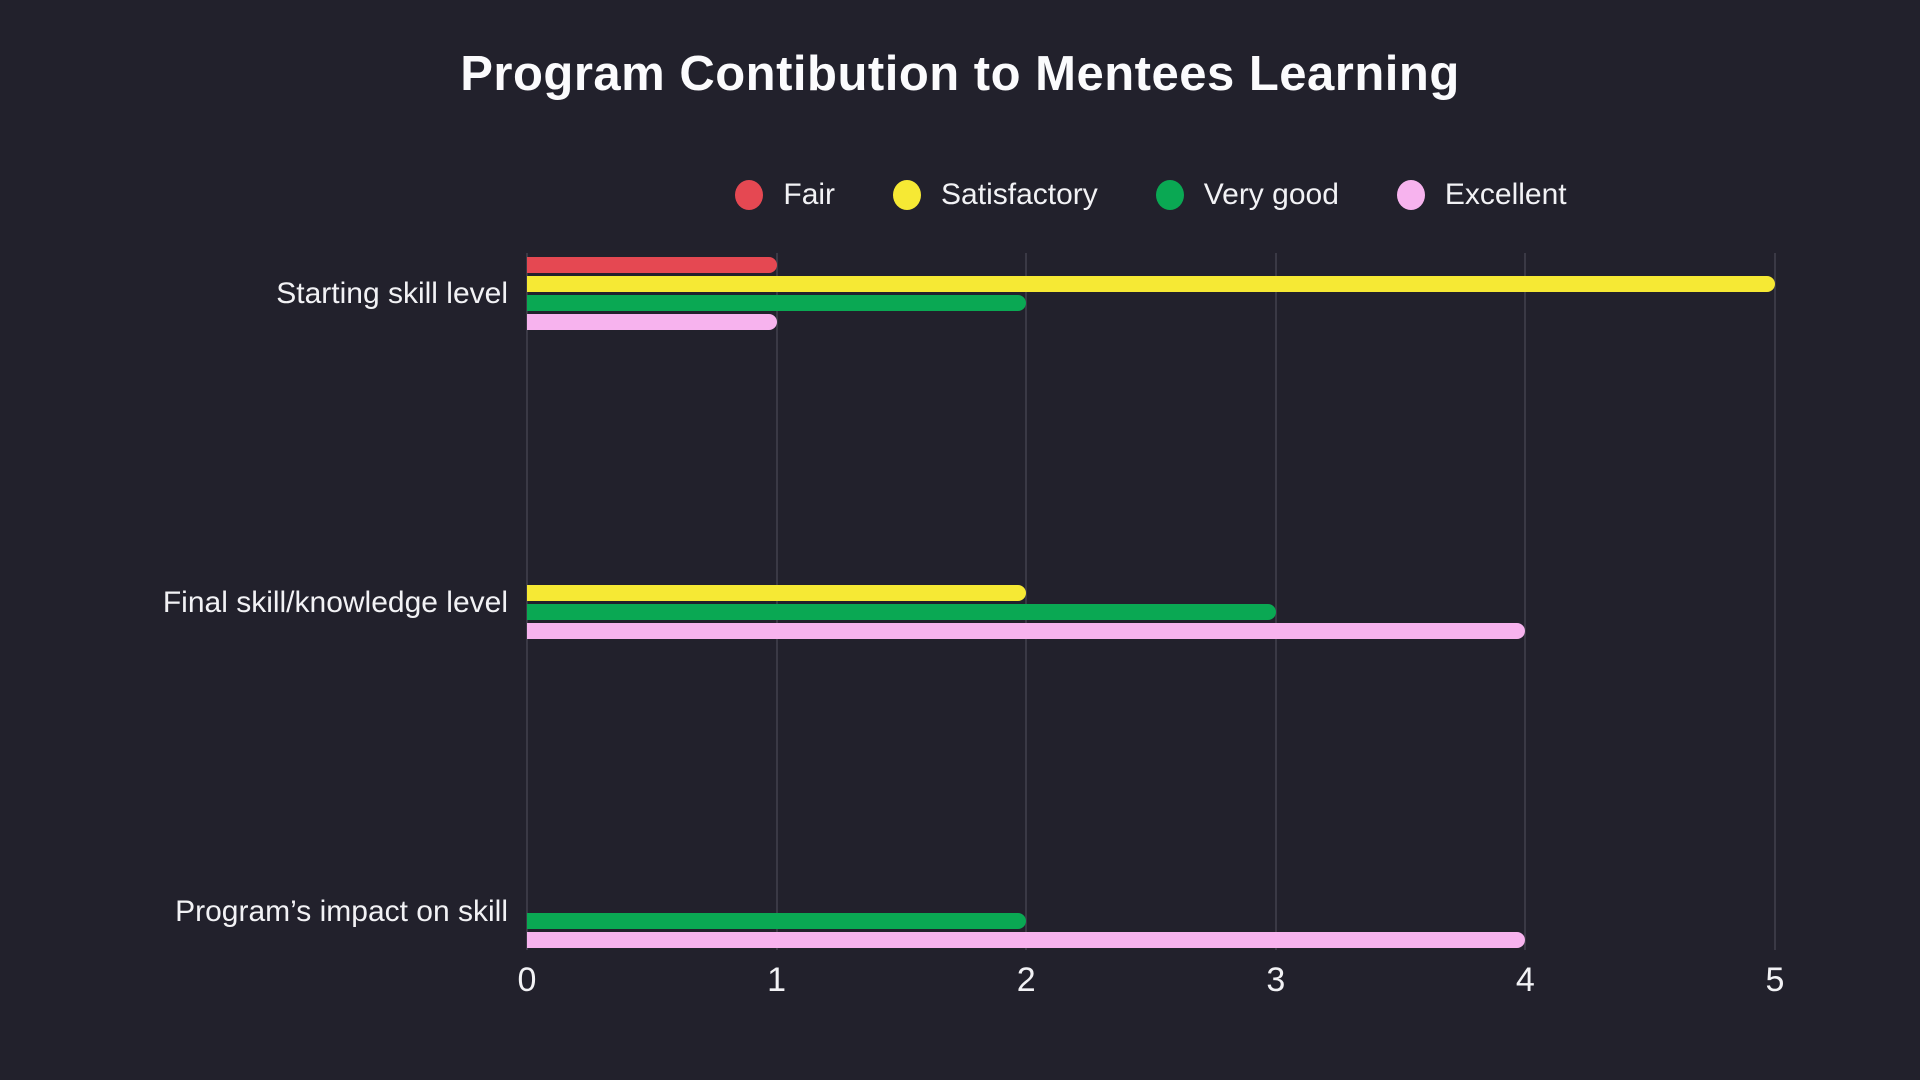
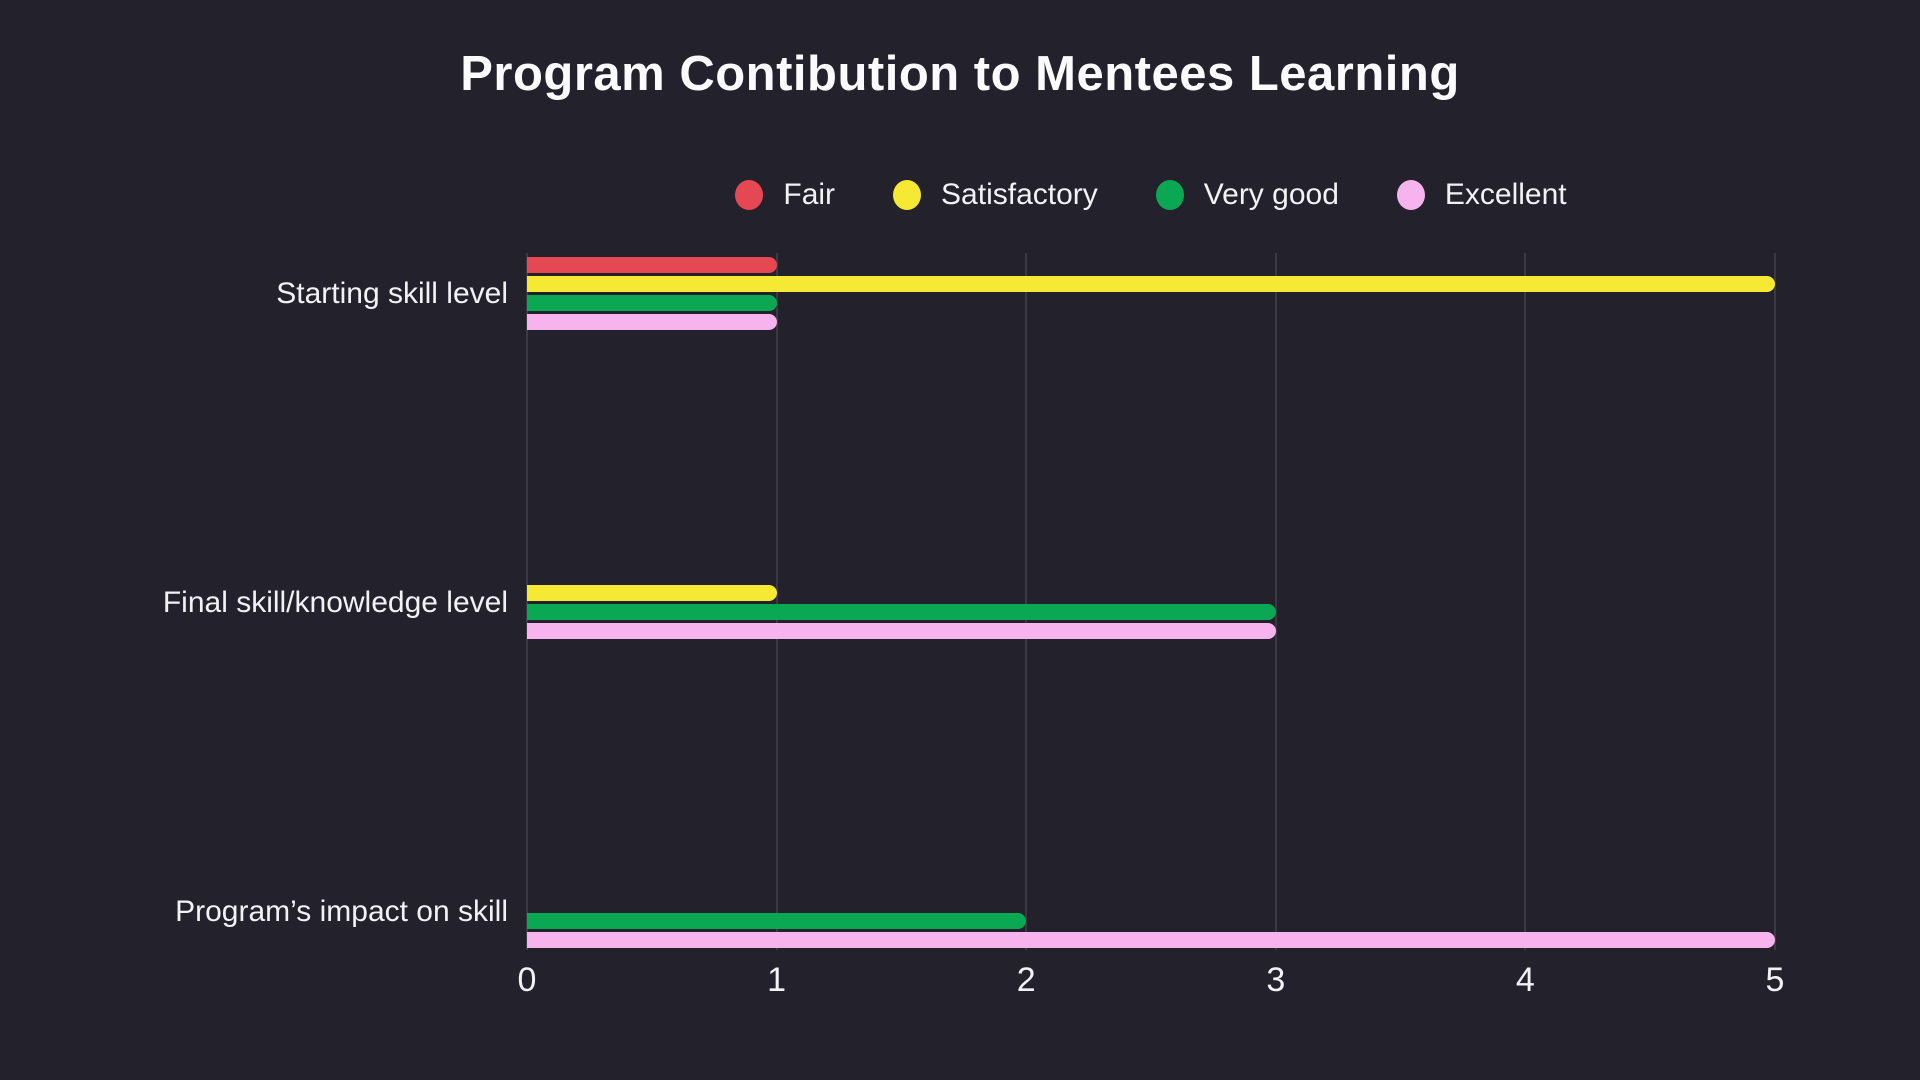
Very good/Starting skill level: 2 -> 1
Satisfactory/Final skill/knowledge level: 2 -> 1
Excellent/Final skill/knowledge level: 4 -> 3
Excellent/Program’s impact on skill: 4 -> 5
